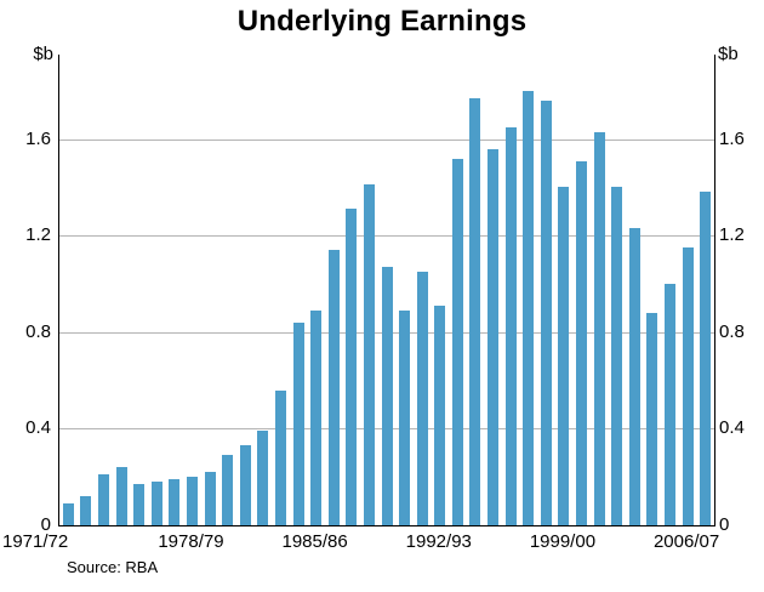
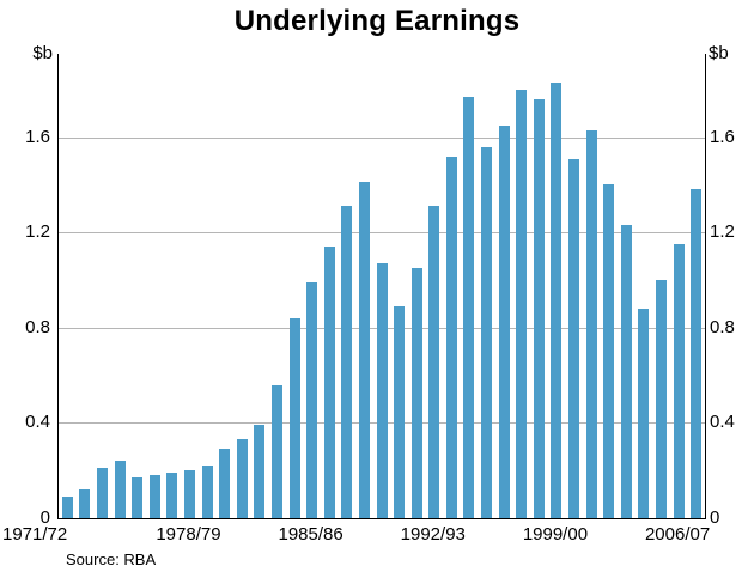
1985/86: 0.89 -> 0.99
1992/93: 0.91 -> 1.31
1999/00: 1.40 -> 1.83
